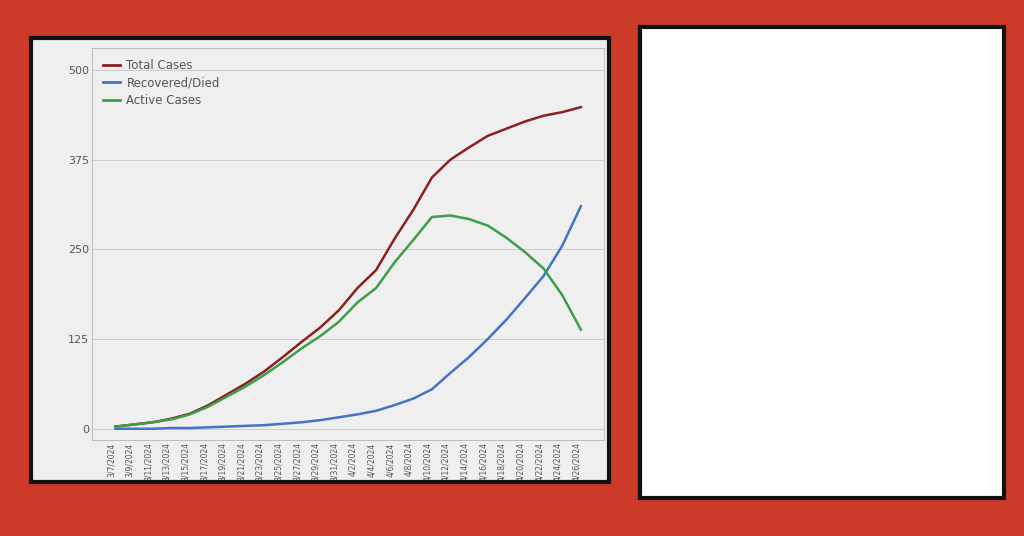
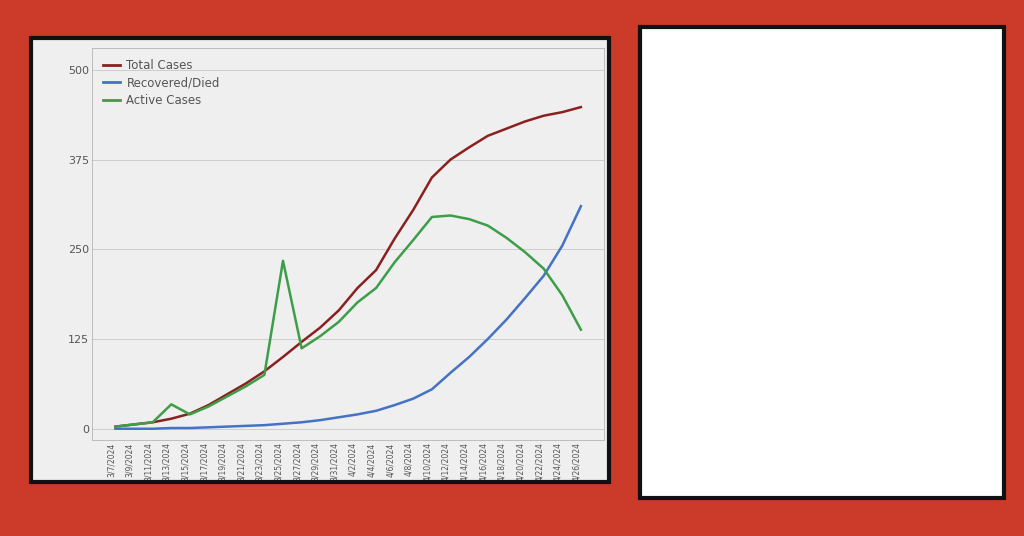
Active Cases/3/13/2024: 13 -> 34
Active Cases/3/25/2024: 93 -> 234
